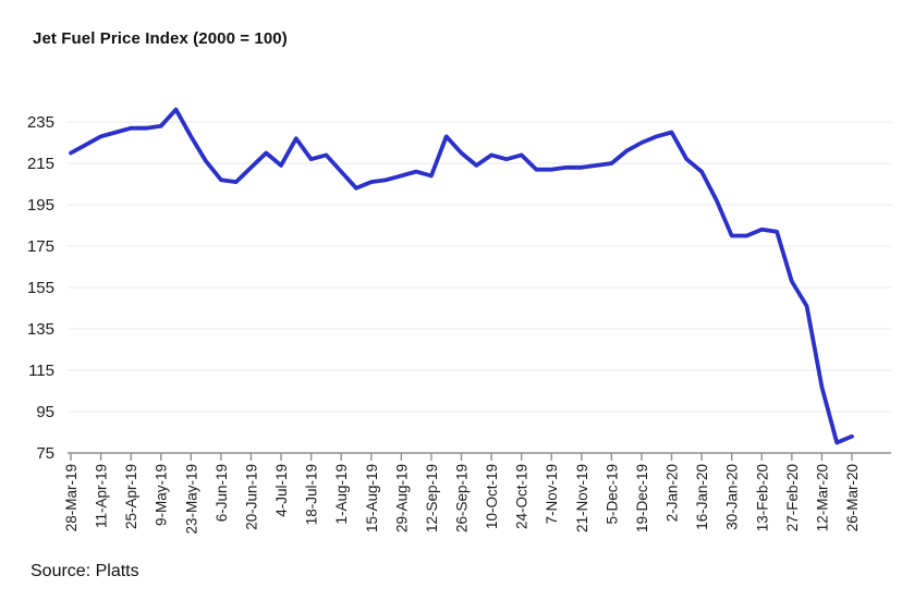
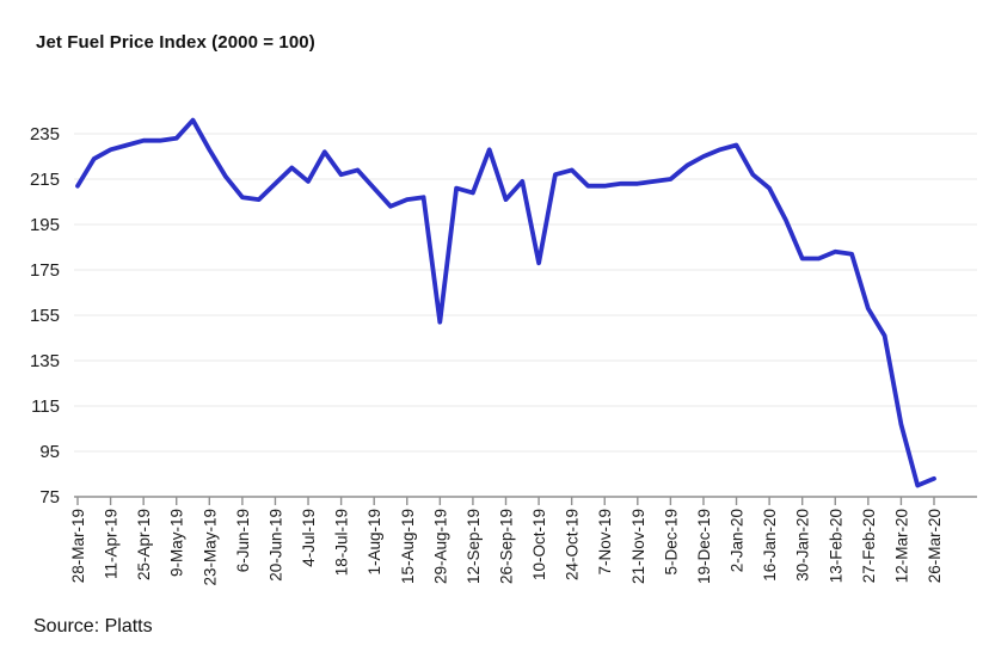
28-Mar-19: 220 -> 212
29-Aug-19: 209 -> 152
26-Sep-19: 220 -> 206
10-Oct-19: 219 -> 178
